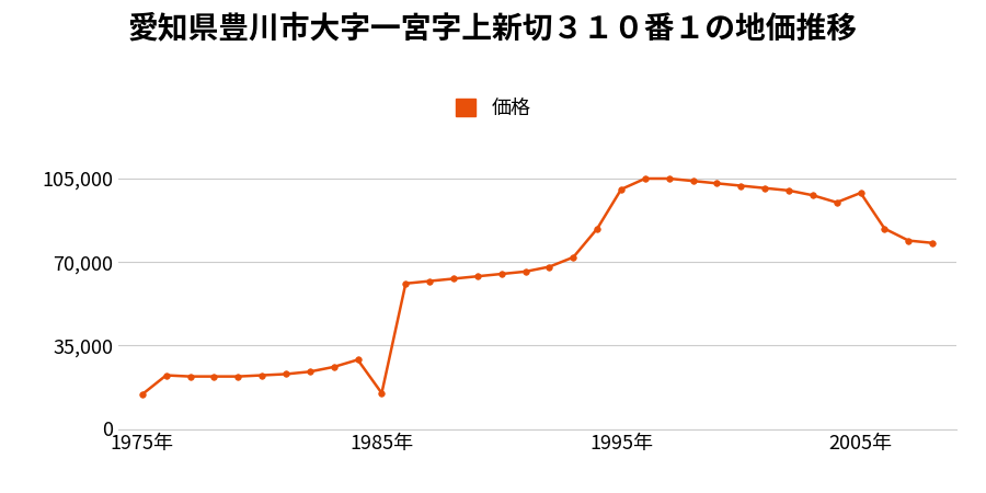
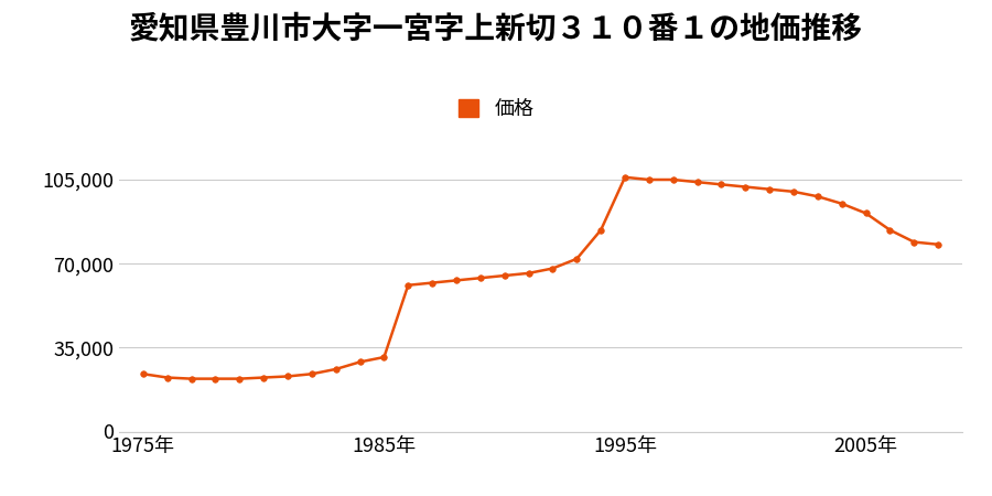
1975年: 14,500 -> 24,000
1985年: 15,000 -> 31,000
1995年: 100,500 -> 106,000
2005年: 99,000 -> 91,000
